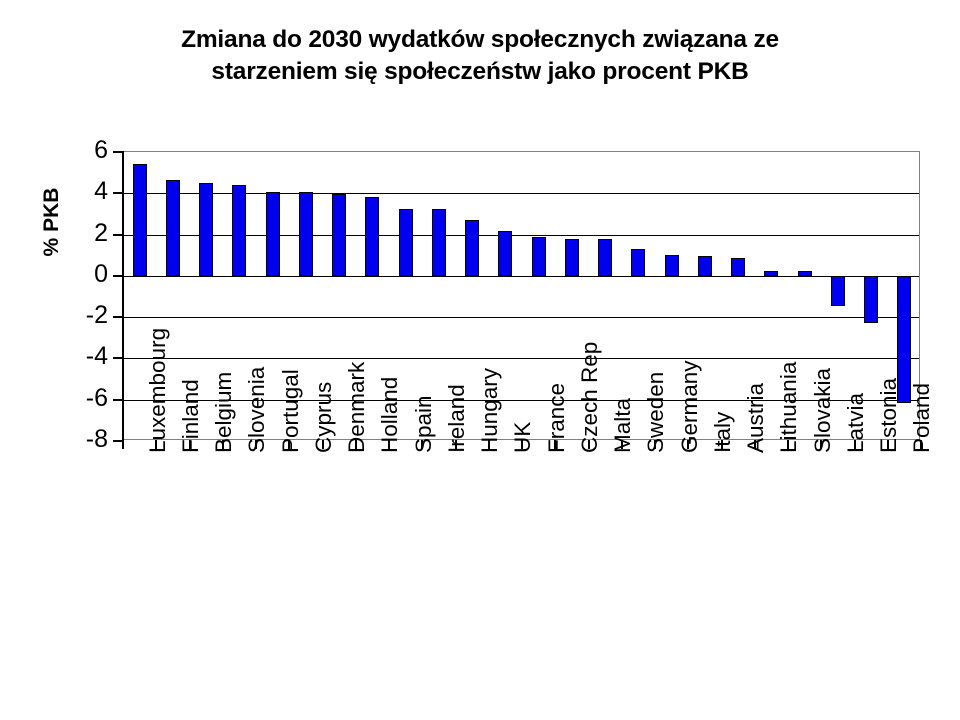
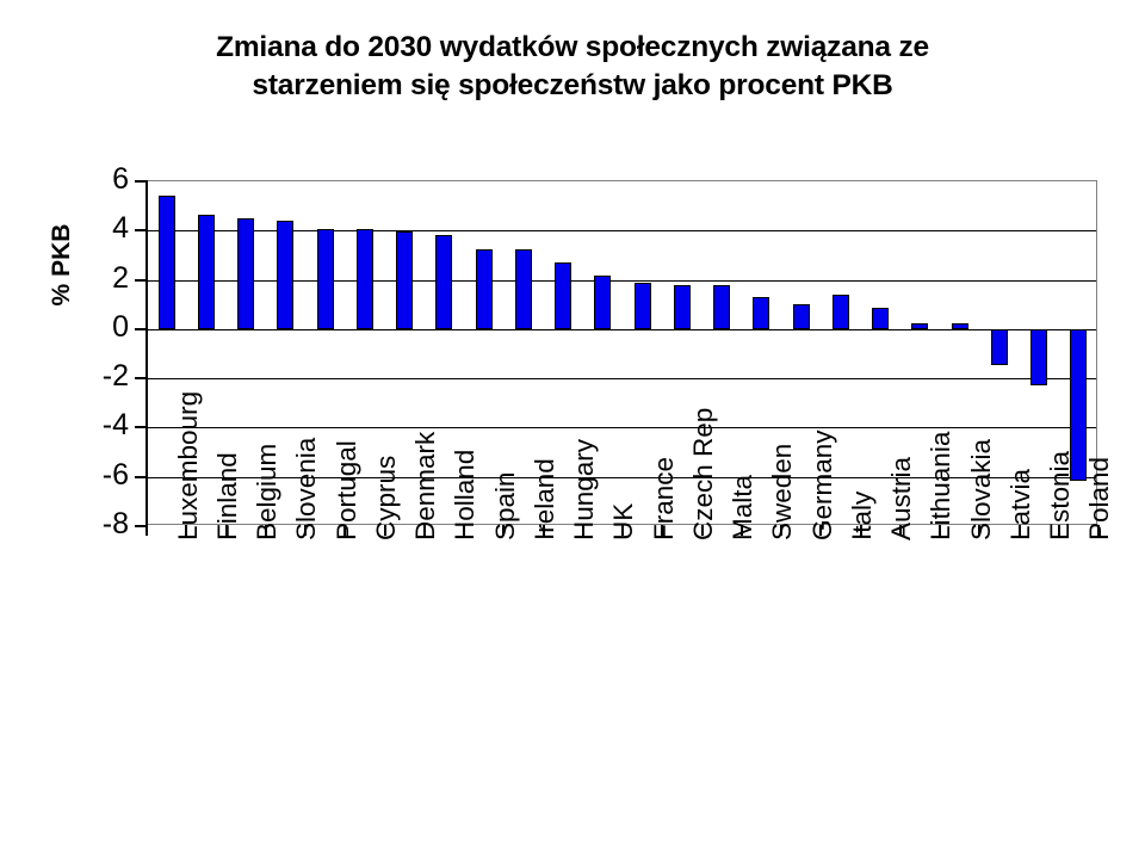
Italy: 0.9 -> 1.4
